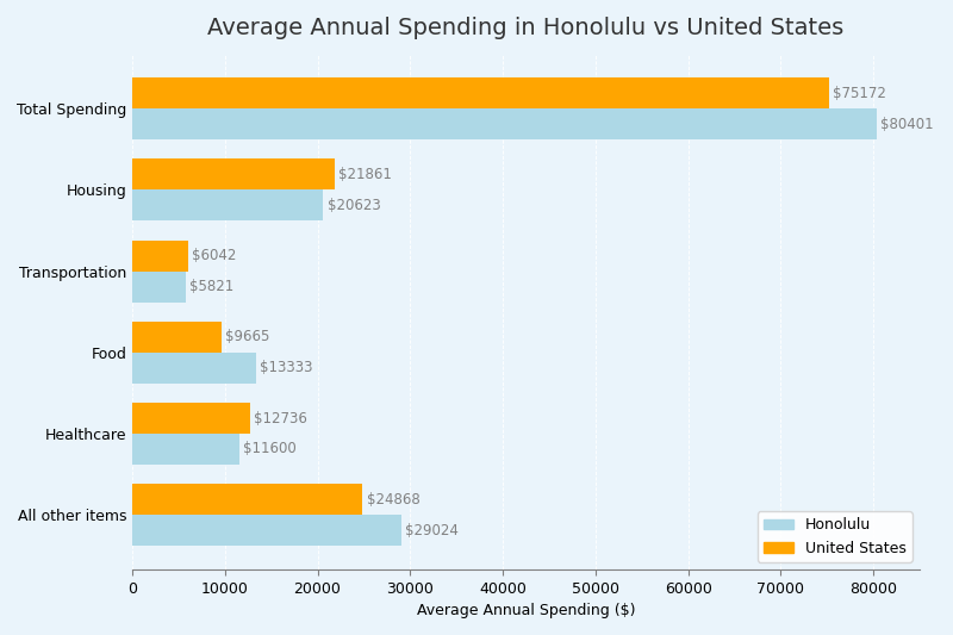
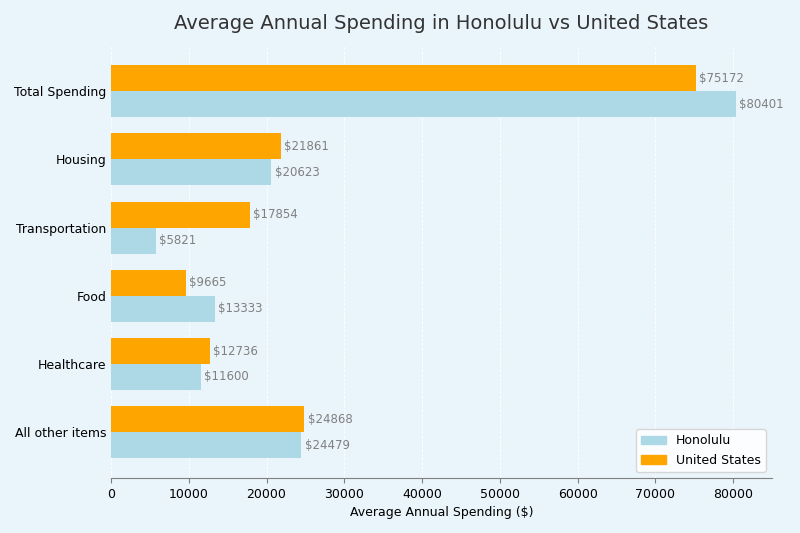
United States/Transportation: $6042 -> $17854
Honolulu/All other items: $29024 -> $24479
